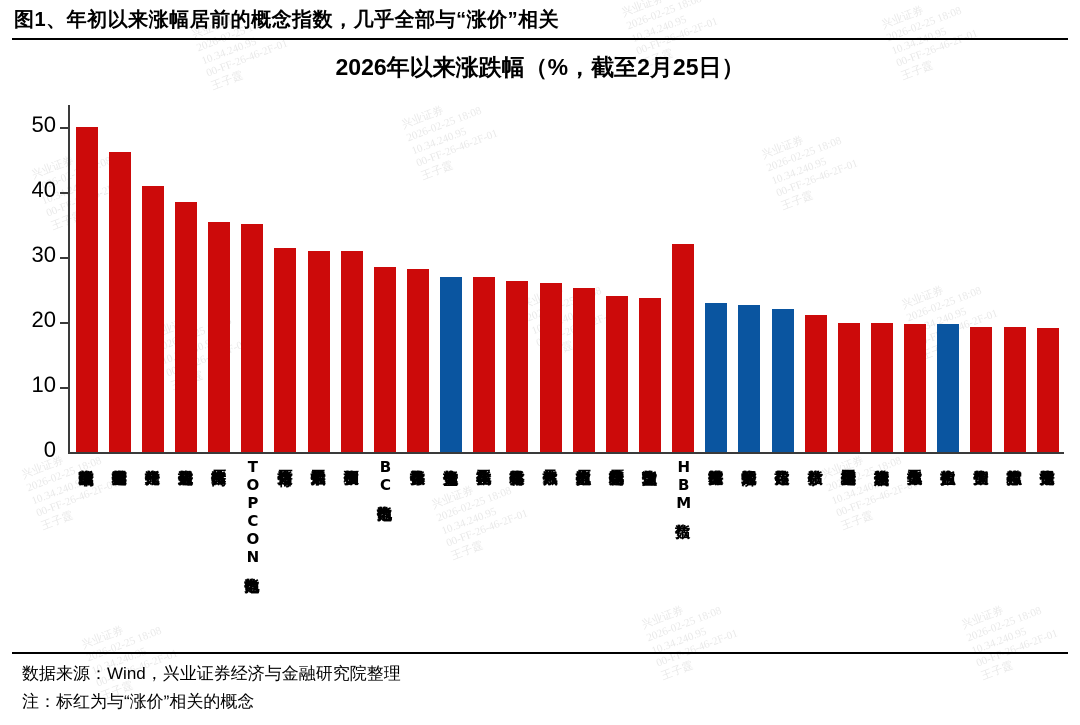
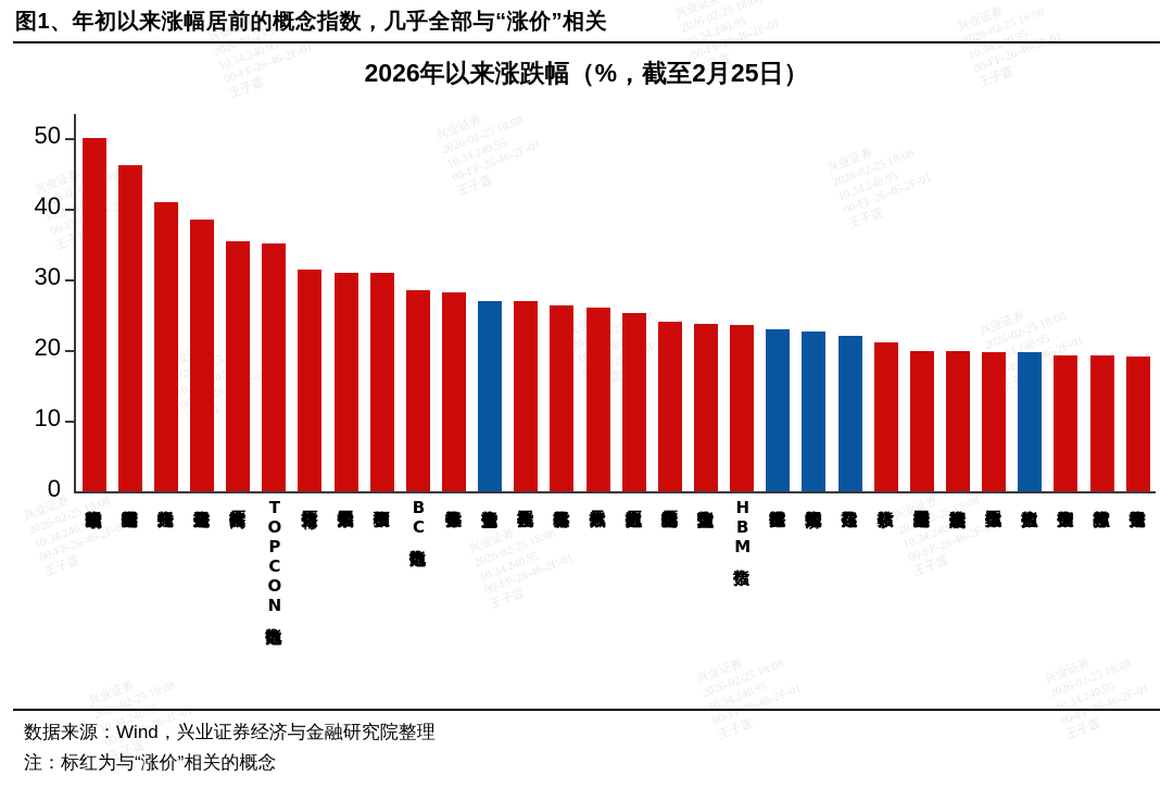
HBM指数: 32 -> 24
